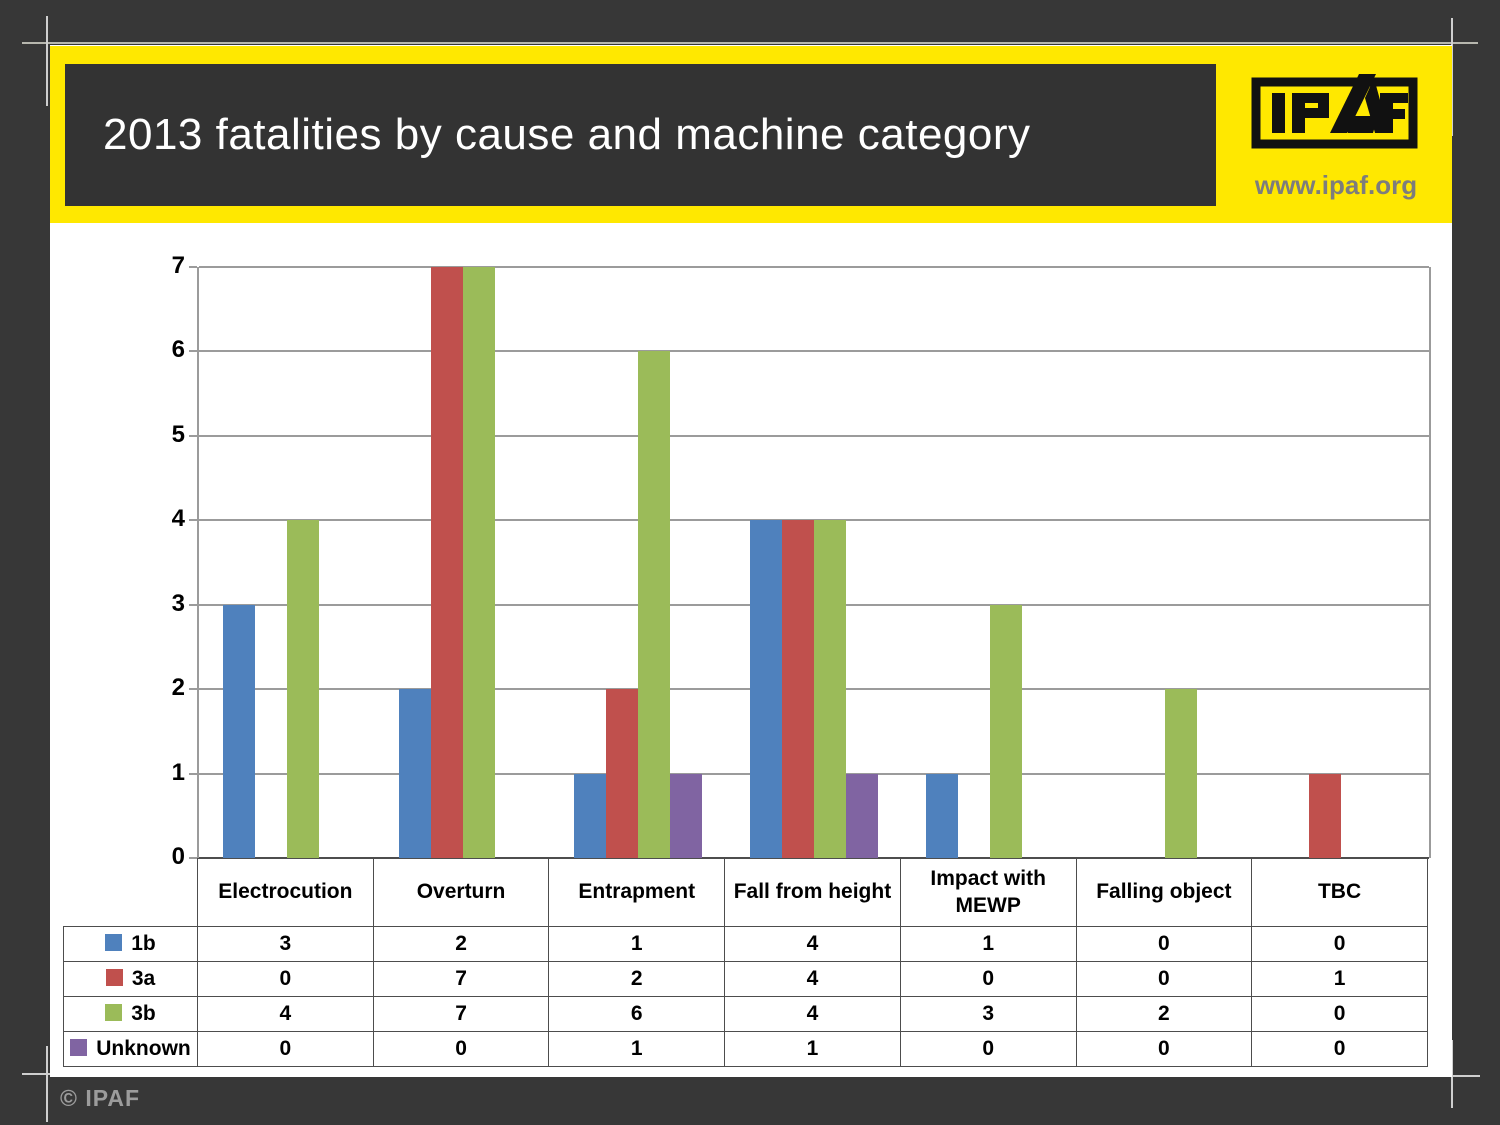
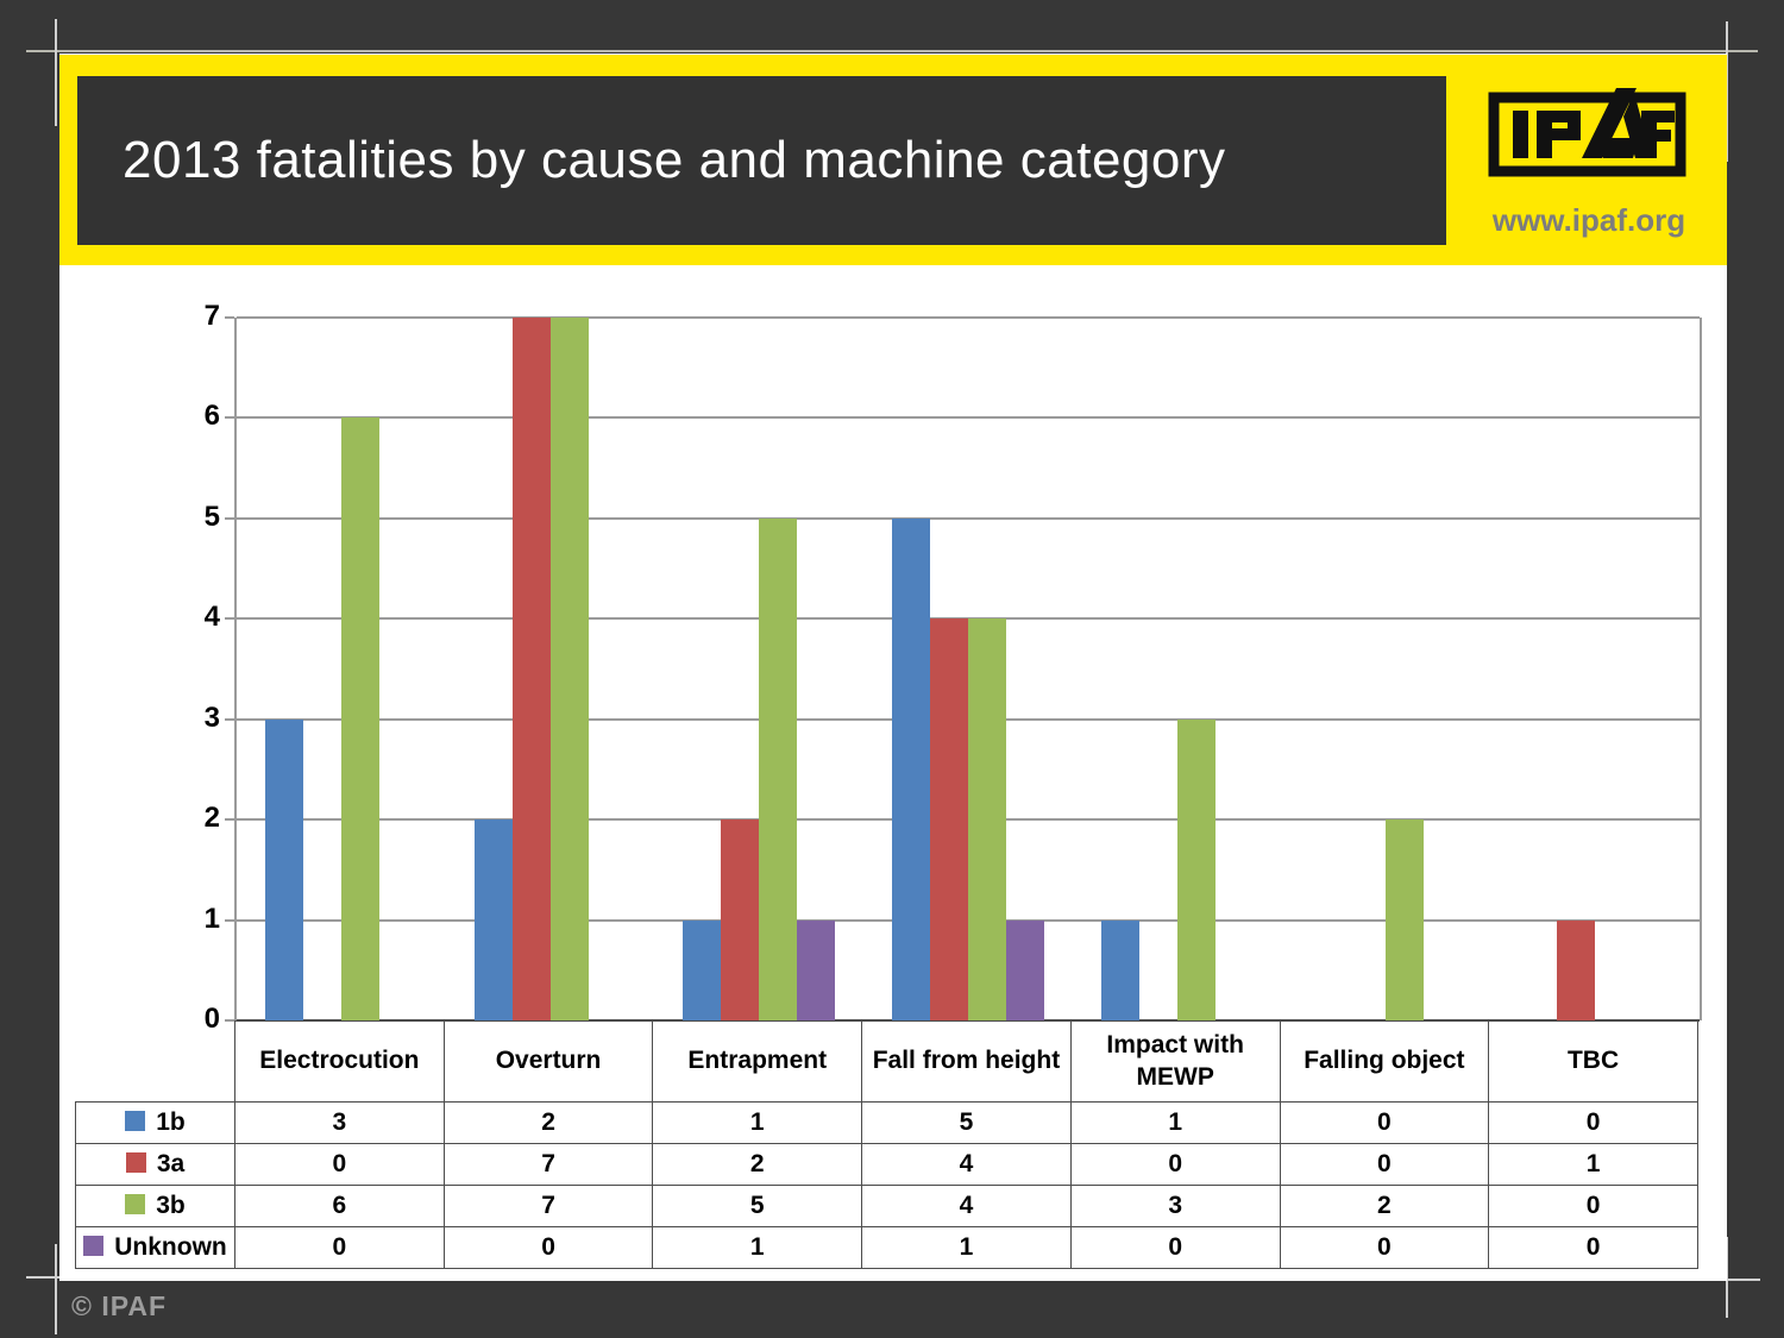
3b/Electrocution: 4 -> 6
3b/Entrapment: 6 -> 5
1b/Fall from height: 4 -> 5
